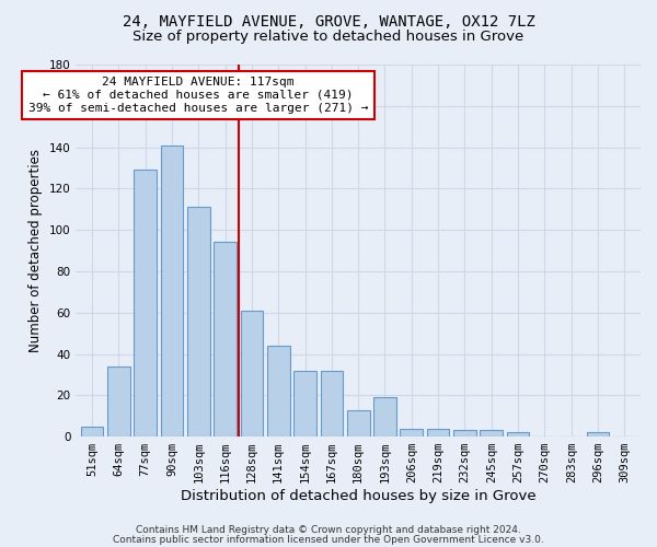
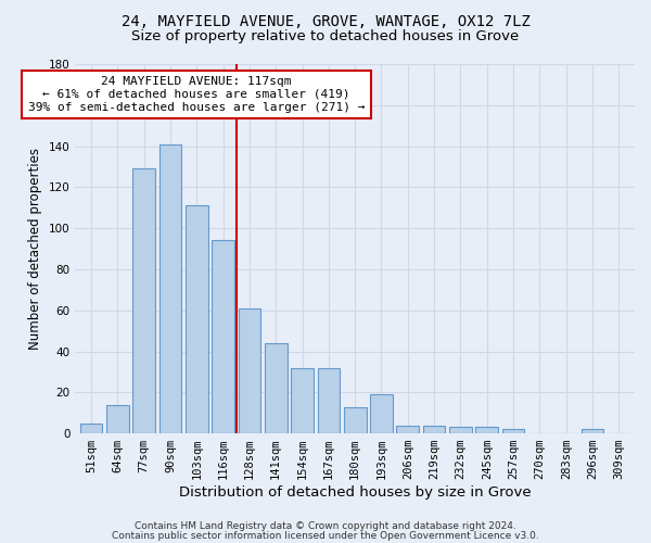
64sqm: 34 -> 14
